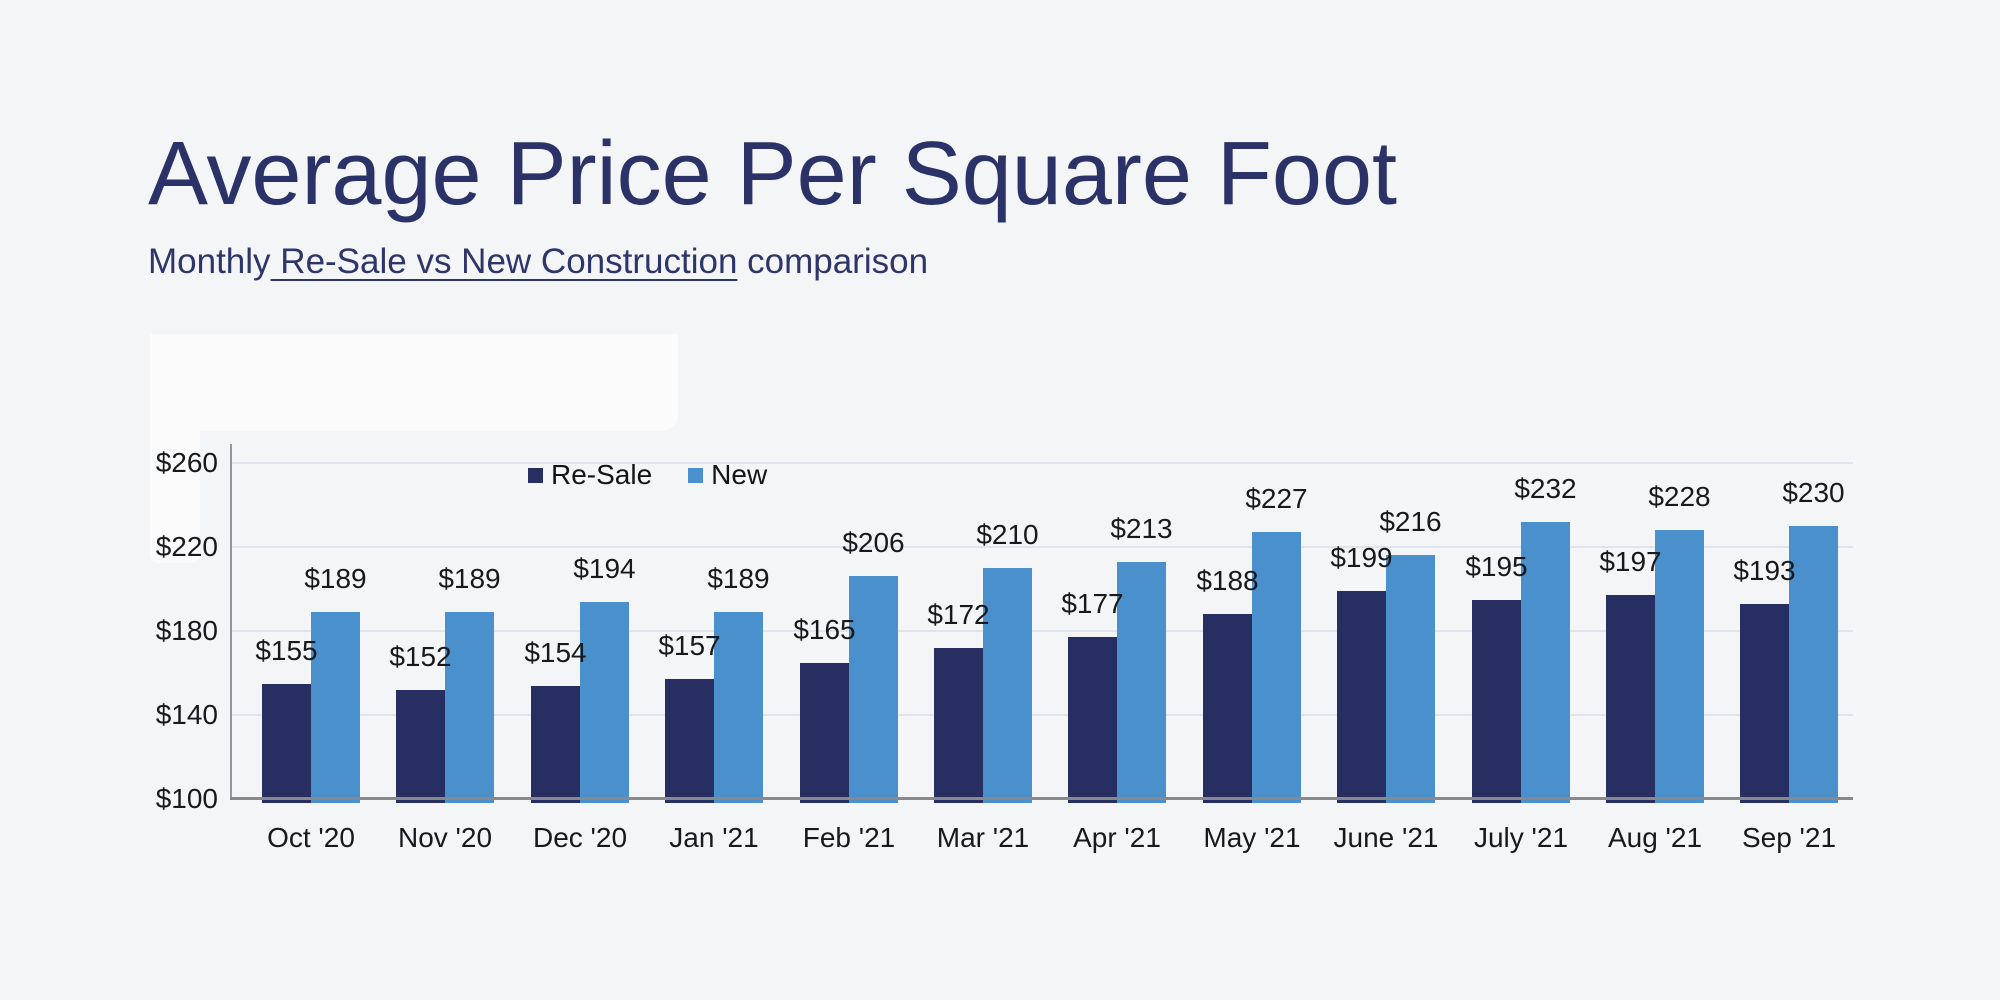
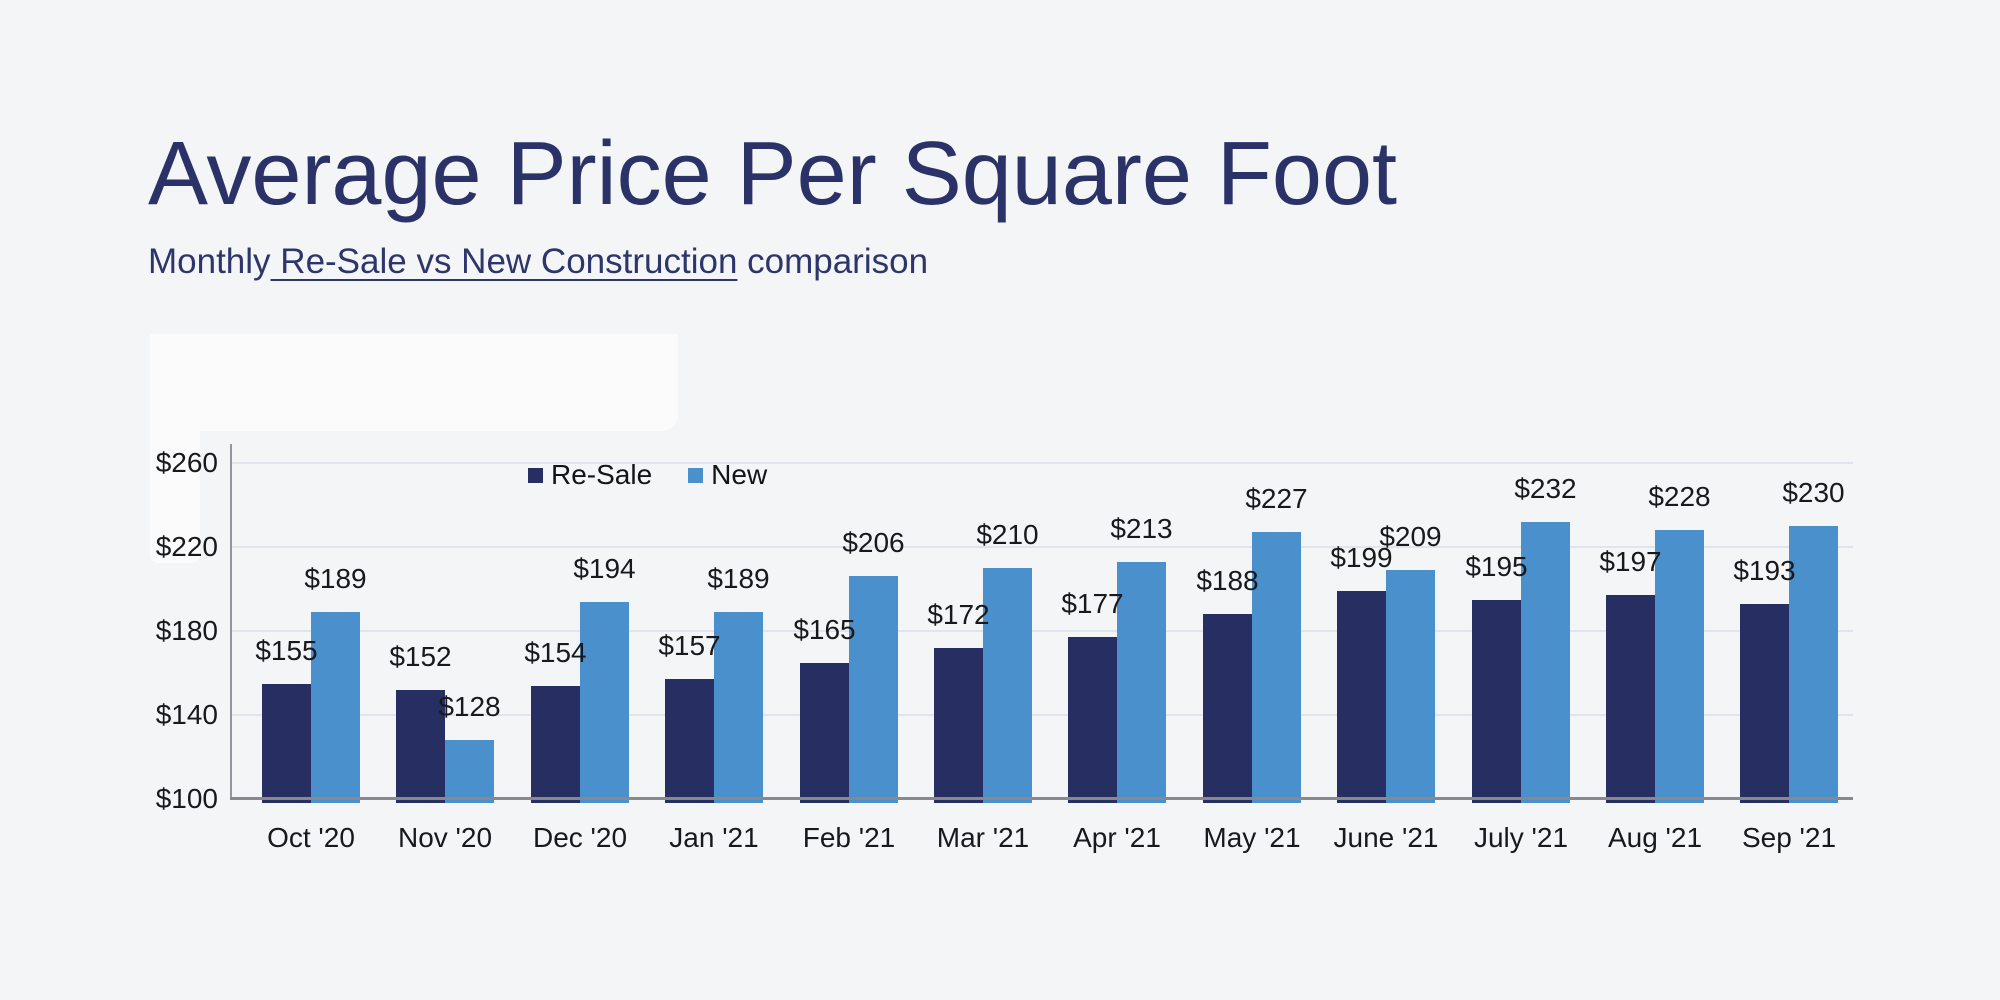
New/Nov '20: $189 -> $128
New/June '21: $216 -> $209
